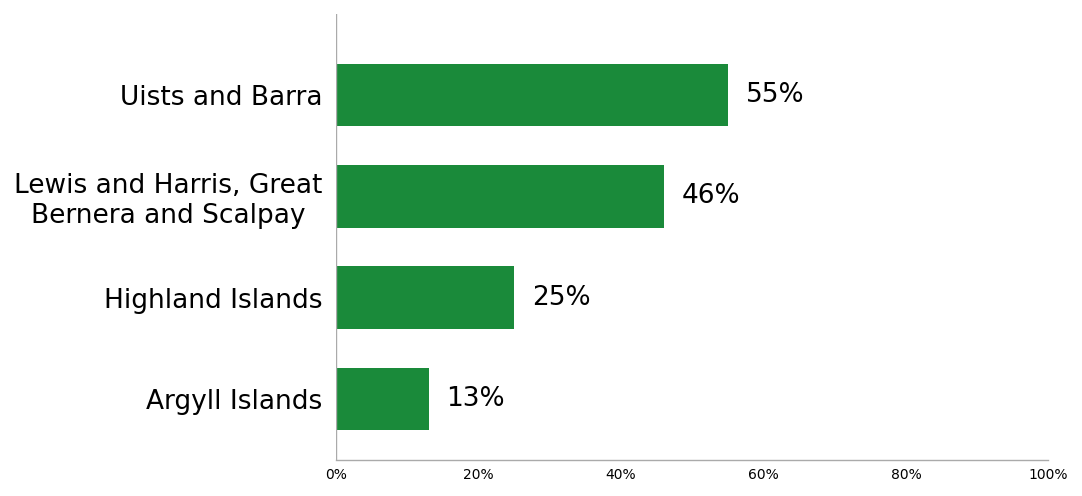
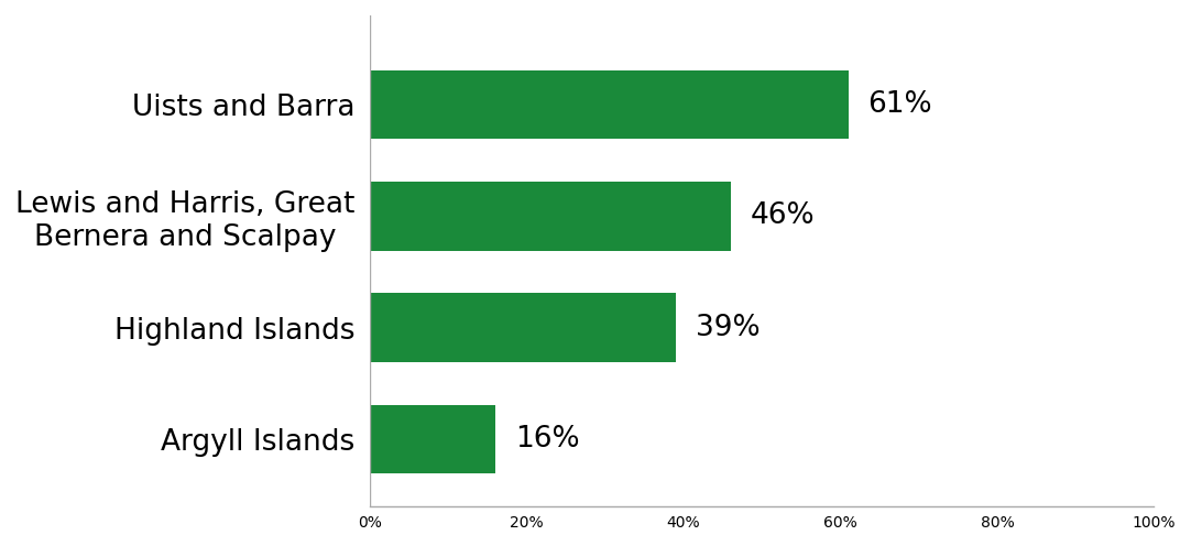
Uists and Barra: 55% -> 61%
Highland Islands: 25% -> 39%
Argyll Islands: 13% -> 16%
